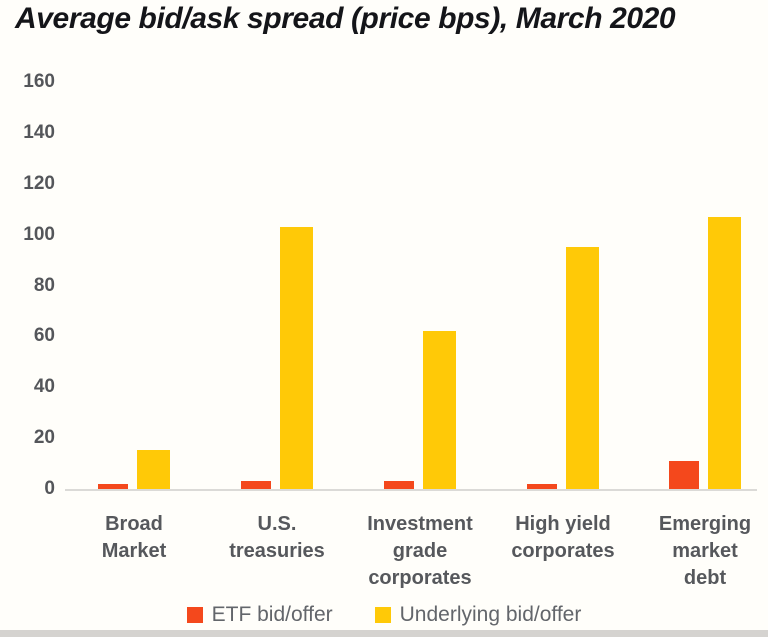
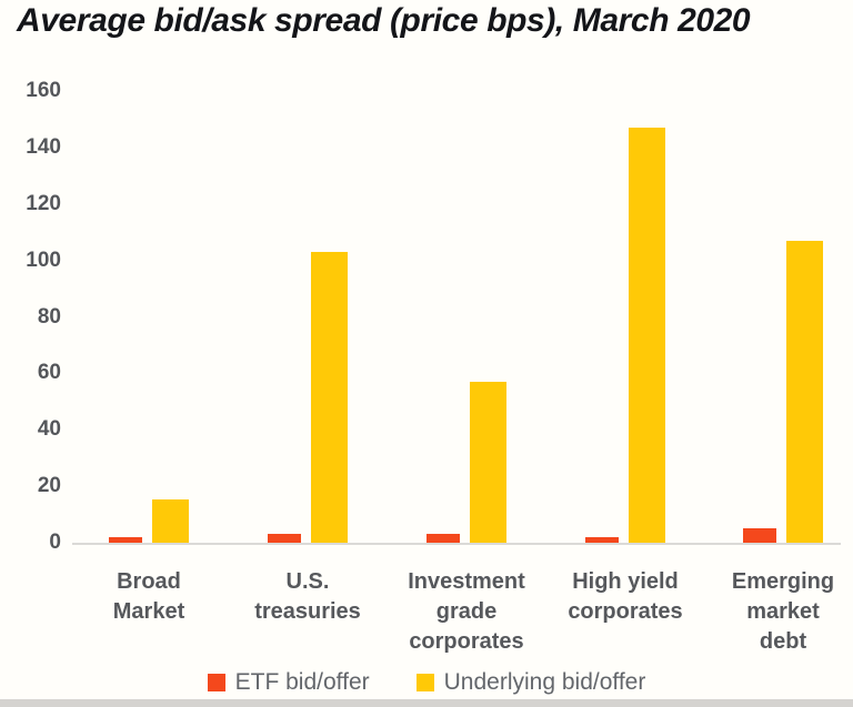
Underlying bid/offer/Investment grade corporates: 62 -> 57
Underlying bid/offer/High yield corporates: 95 -> 147
ETF bid/offer/Emerging market debt: 11 -> 5
